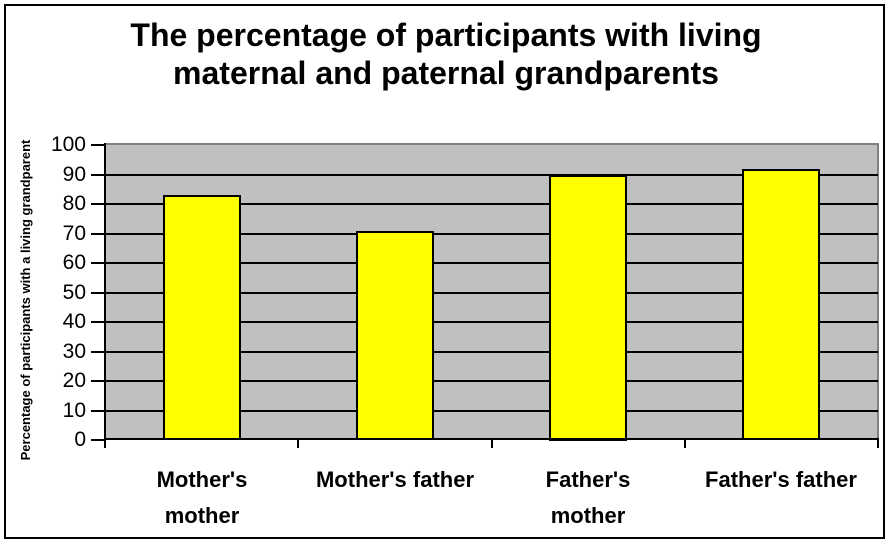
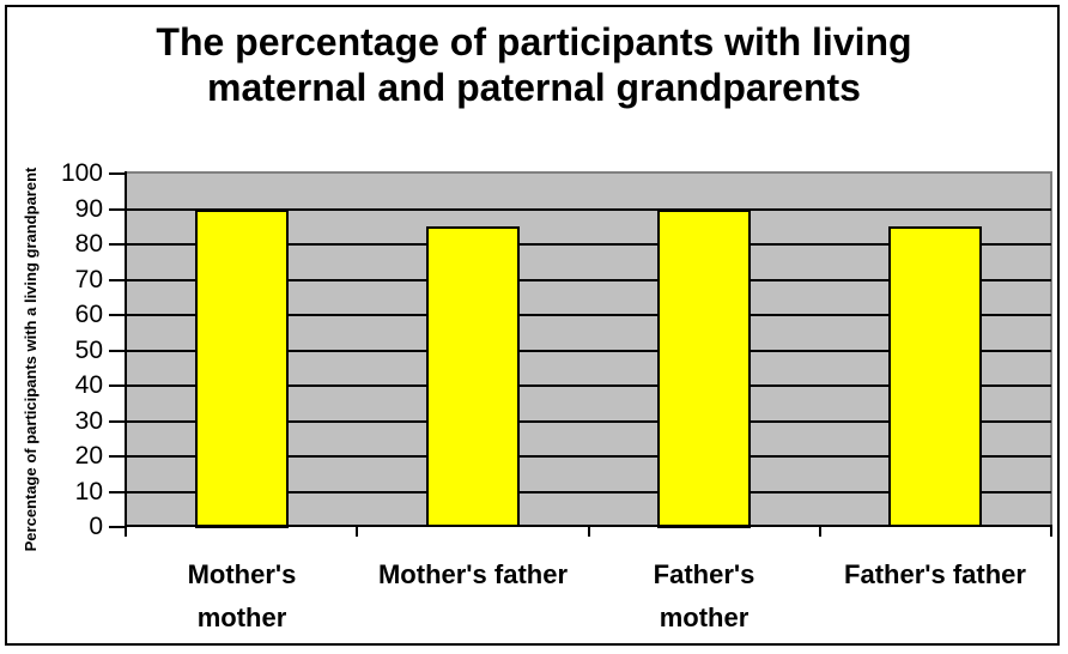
Mother's mother: 83 -> 90
Mother's father: 71 -> 85
Father's father: 92 -> 85
